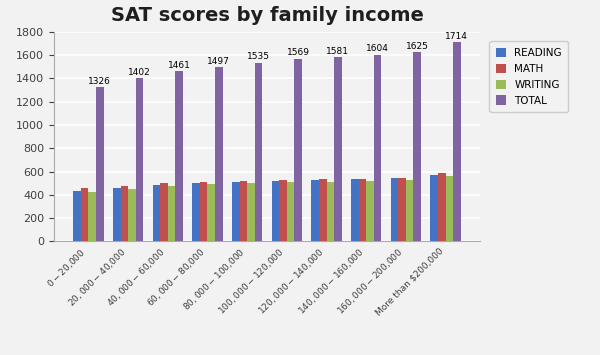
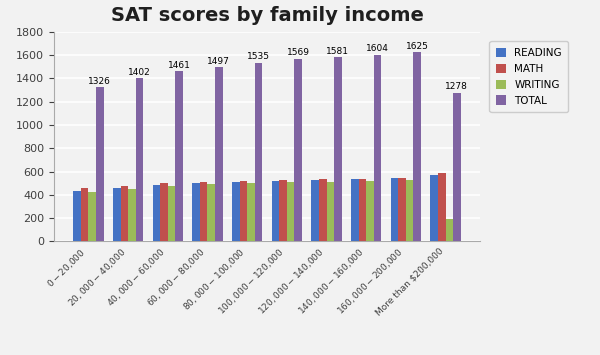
WRITING/More than $200,000: 560 -> 190
TOTAL/More than $200,000: 1714 -> 1278
